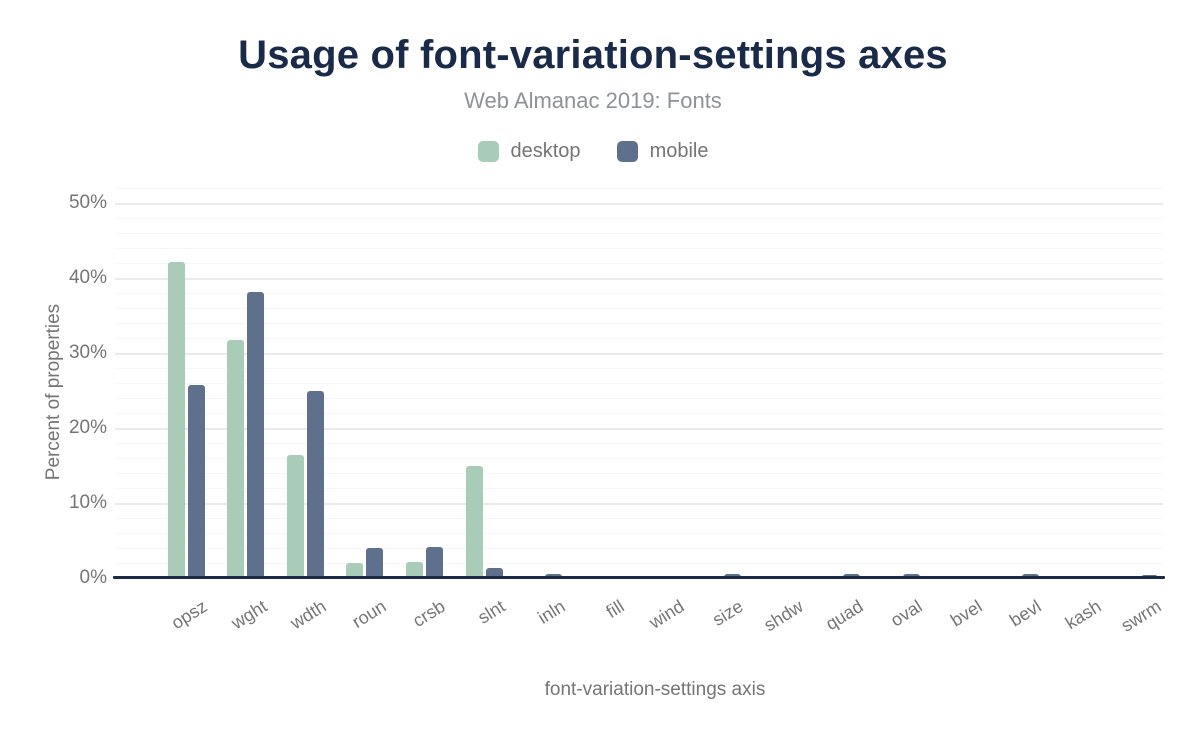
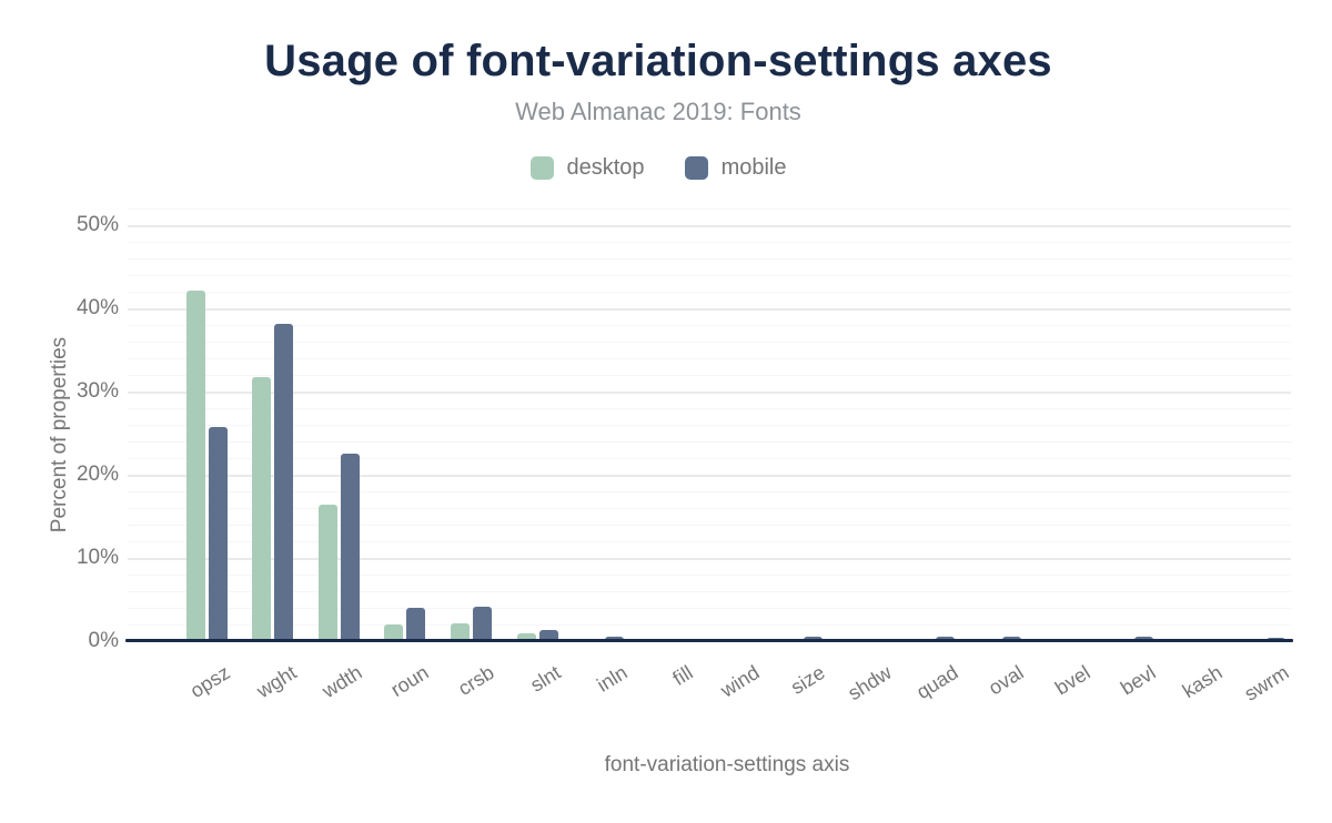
mobile/wdth: 25% -> 23%
desktop/slnt: 15% -> 1%
